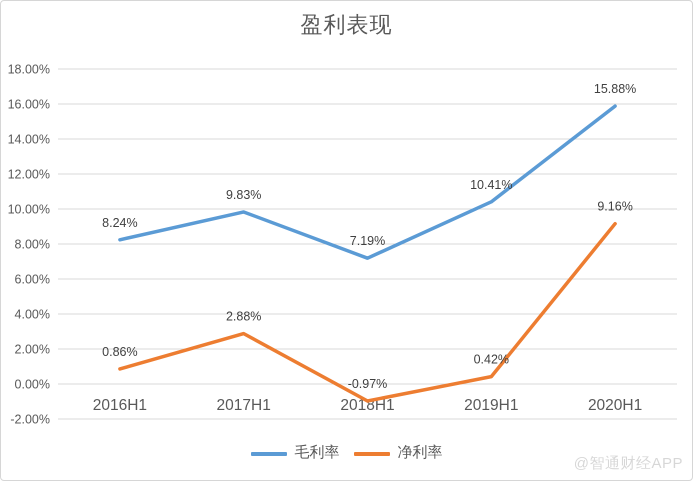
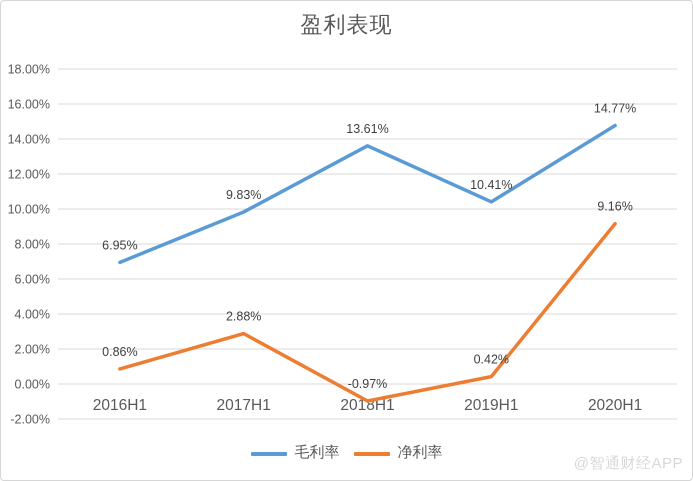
毛利率/2016H1: 8.24% -> 6.95%
毛利率/2018H1: 7.19% -> 13.61%
毛利率/2020H1: 15.88% -> 14.77%
